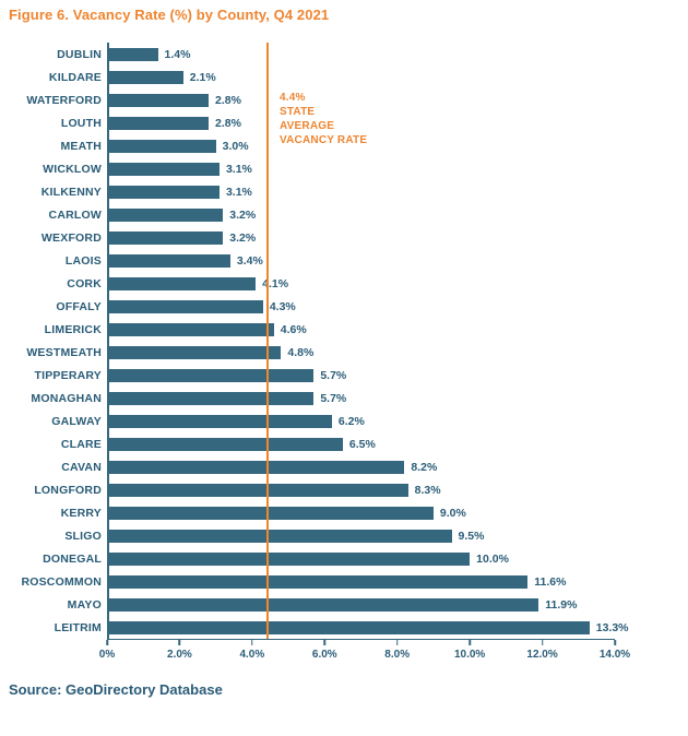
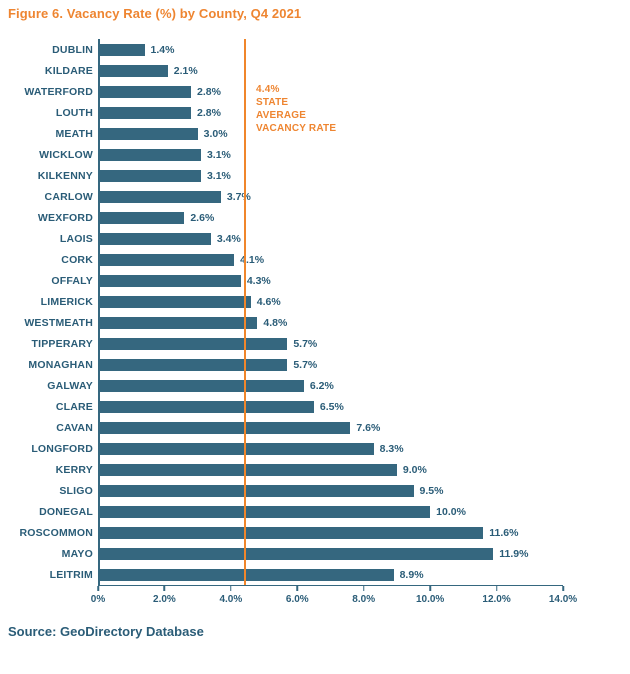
CARLOW: 3.2% -> 3.7%
WEXFORD: 3.2% -> 2.6%
CAVAN: 8.2% -> 7.6%
LEITRIM: 13.3% -> 8.9%
